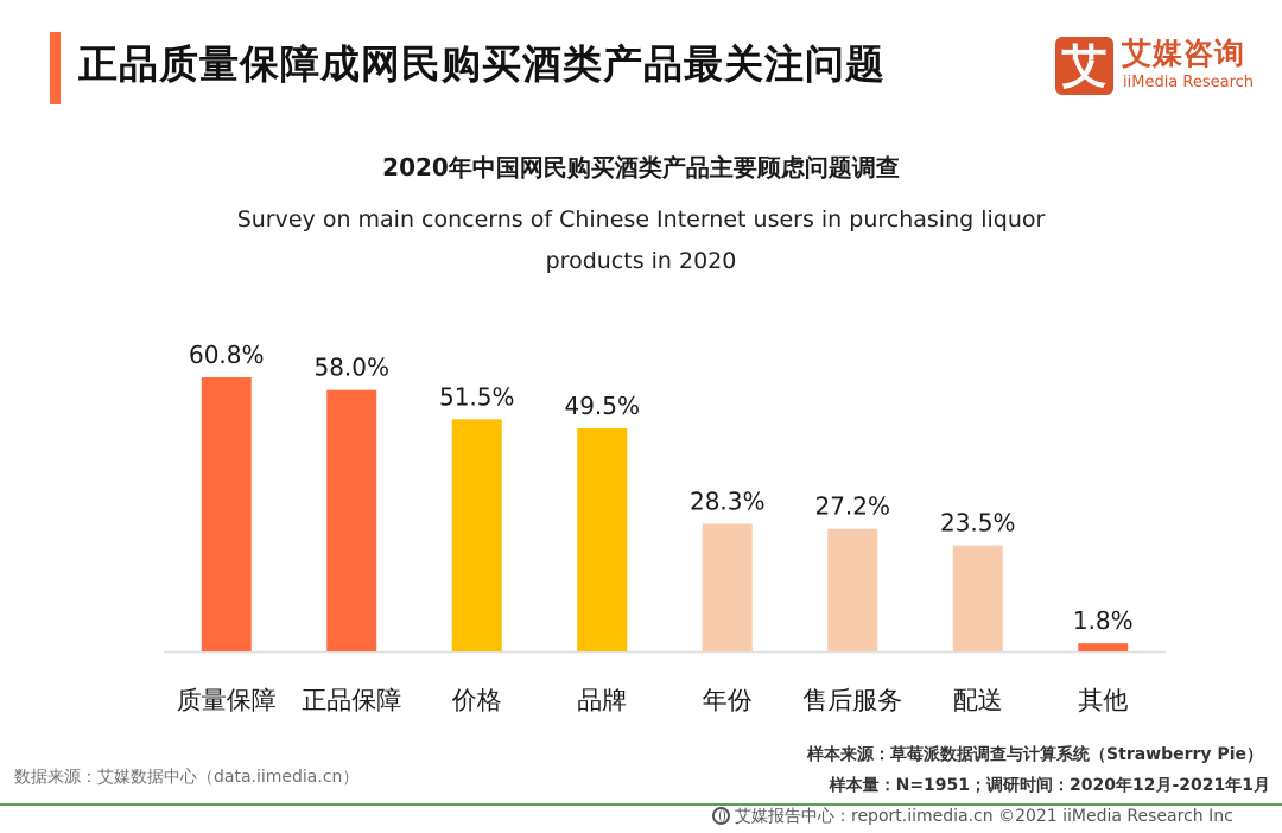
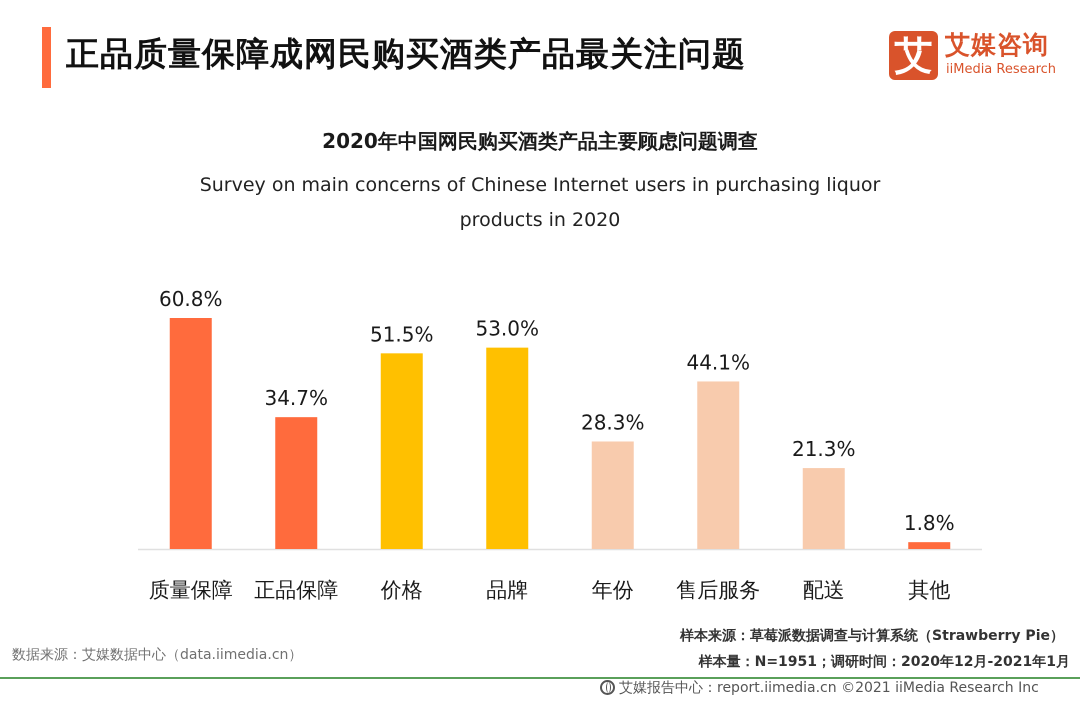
正品保障: 58.0% -> 34.7%
品牌: 49.5% -> 53.0%
售后服务: 27.2% -> 44.1%
配送: 23.5% -> 21.3%
